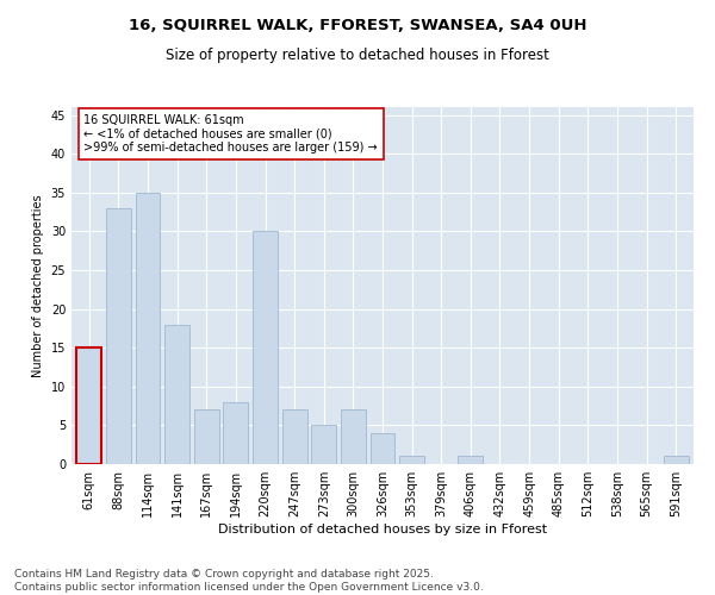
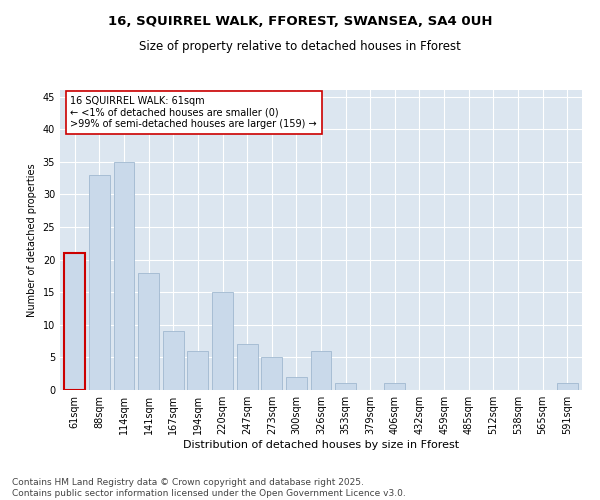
61sqm: 15 -> 21
167sqm: 7 -> 9
194sqm: 8 -> 6
220sqm: 30 -> 15
300sqm: 7 -> 2
326sqm: 4 -> 6
